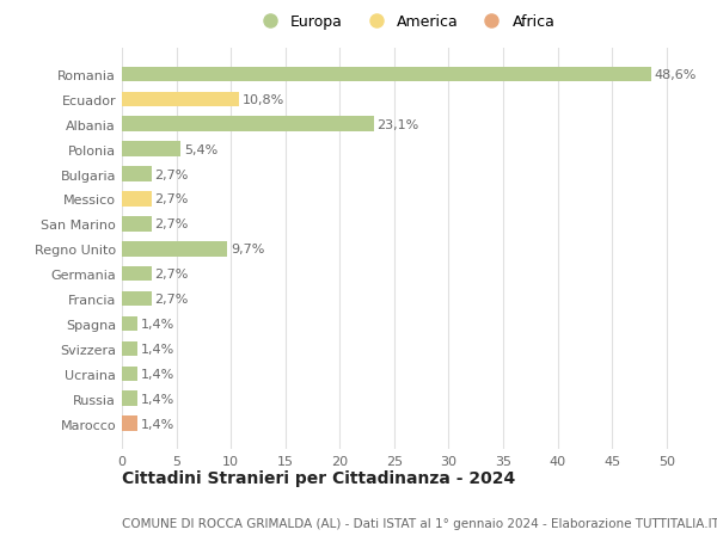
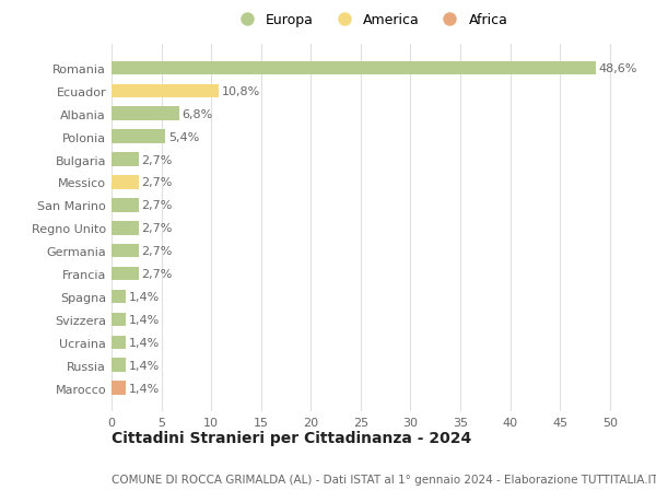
Albania: 23,1% -> 6,8%
Regno Unito: 9,7% -> 2,7%
